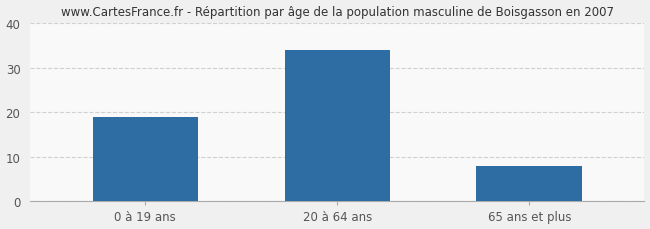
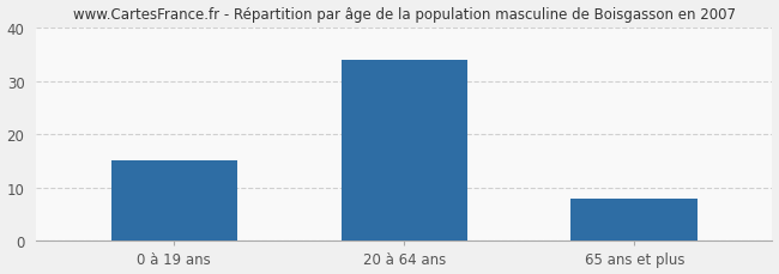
0 à 19 ans: 19 -> 15
